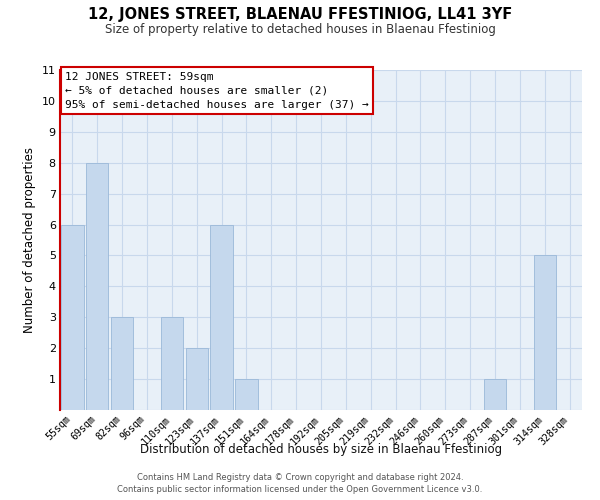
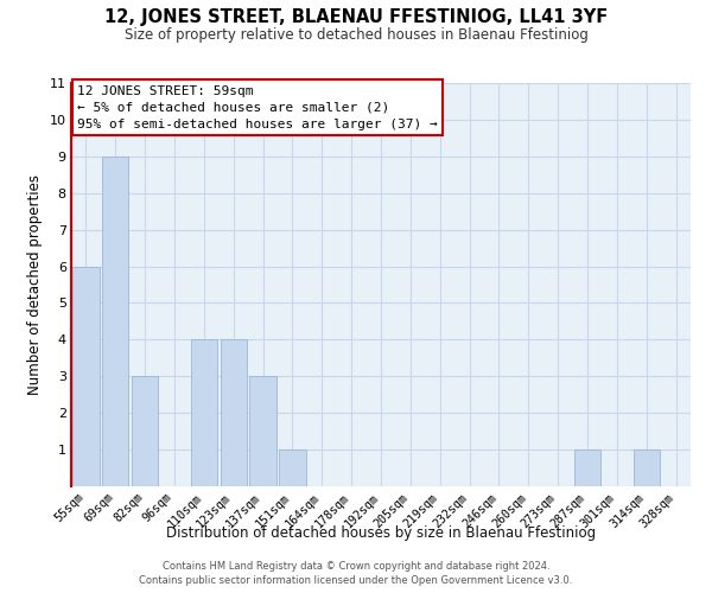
69sqm: 8 -> 9
110sqm: 3 -> 4
123sqm: 2 -> 4
137sqm: 6 -> 3
314sqm: 5 -> 1
